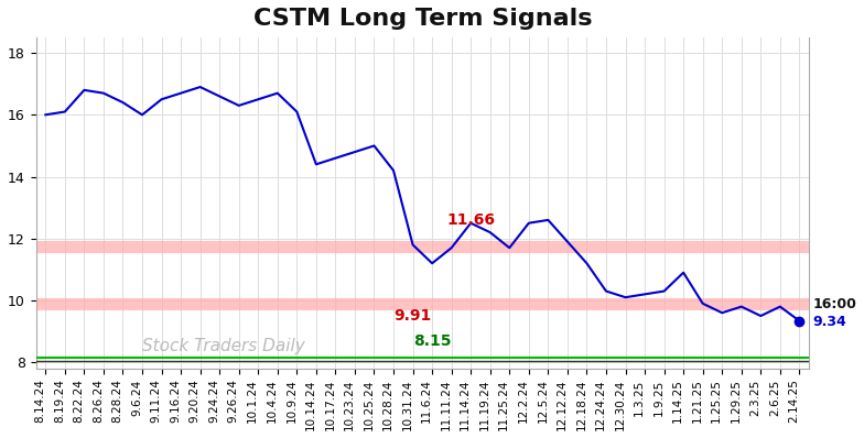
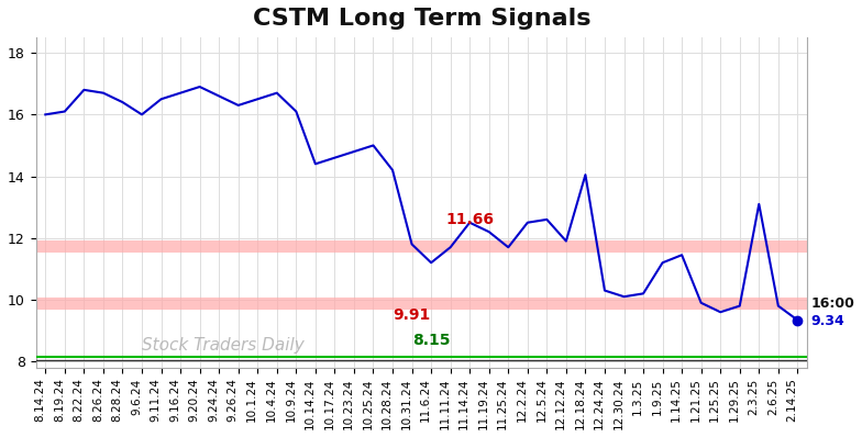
12.18.24: 11.20 -> 14.05
1.9.25: 10.30 -> 11.20
1.14.25: 10.90 -> 11.45
2.3.25: 9.50 -> 13.10
